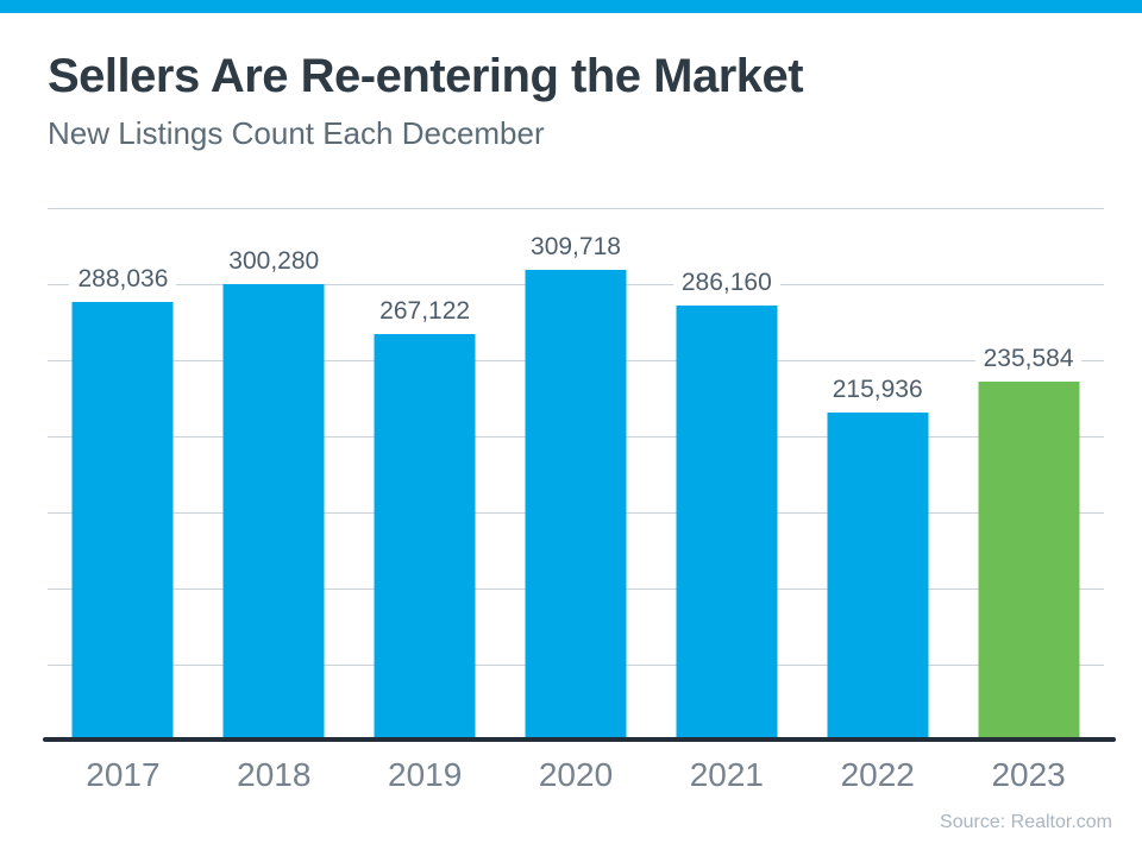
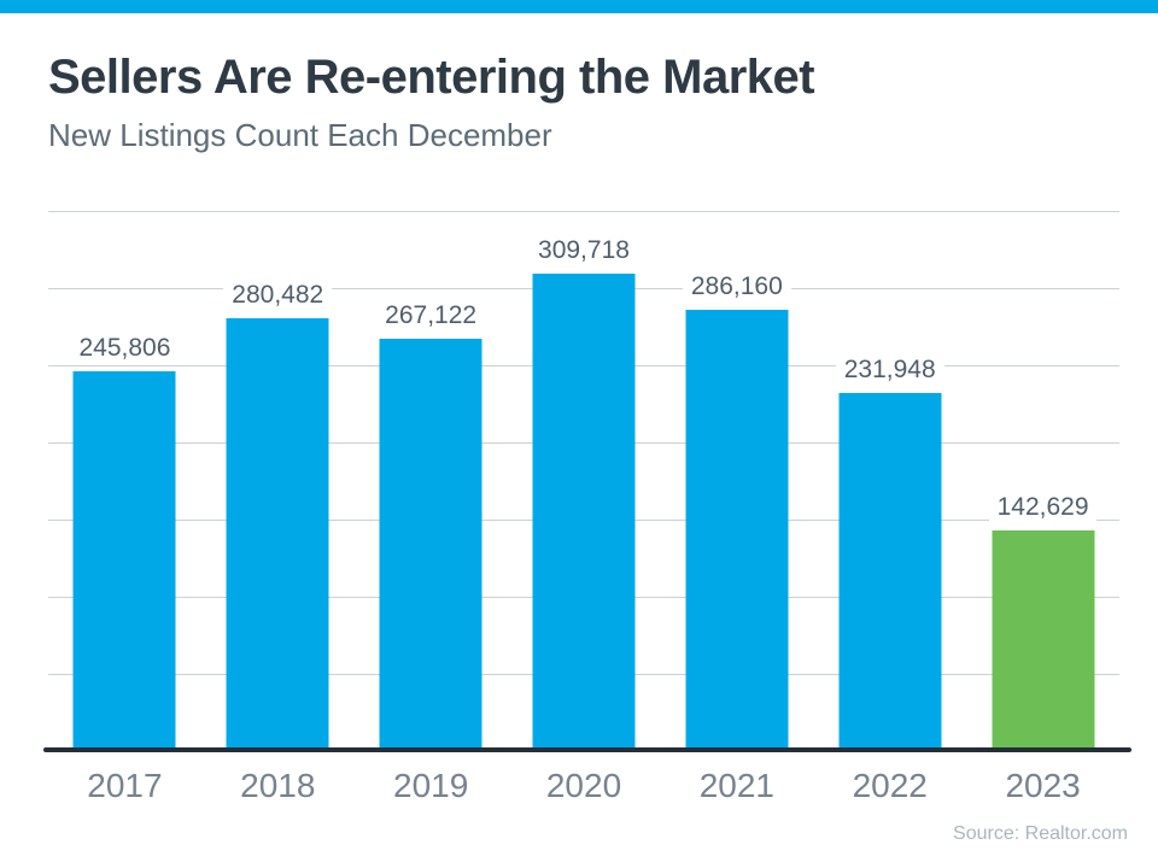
2017: 288,036 -> 245,806
2018: 300,280 -> 280,482
2022: 215,936 -> 231,948
2023: 235,584 -> 142,629
